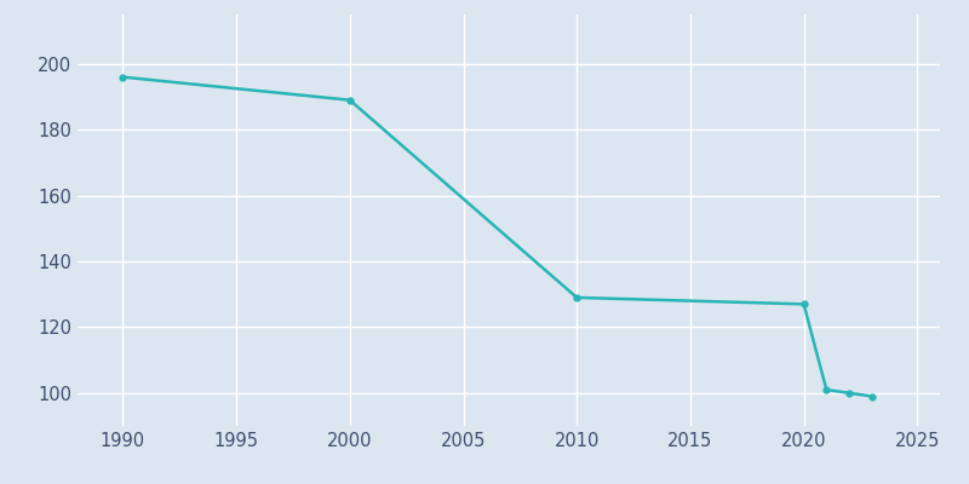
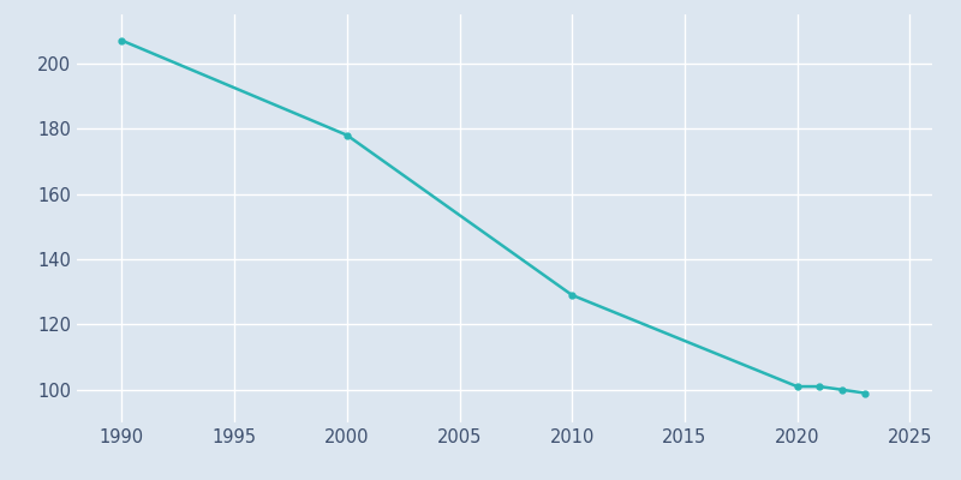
1990: 196 -> 207
2000: 189 -> 178
2020: 127 -> 101
